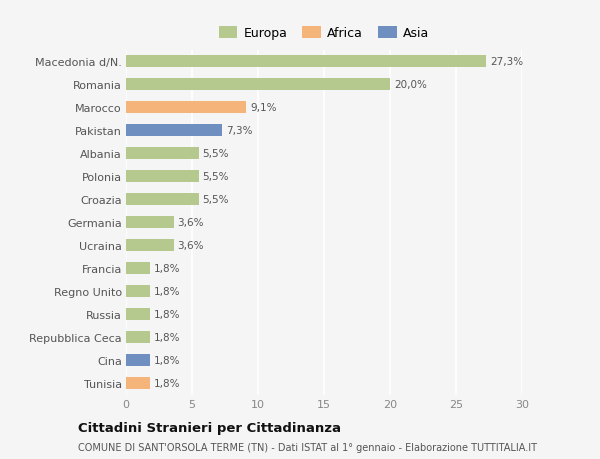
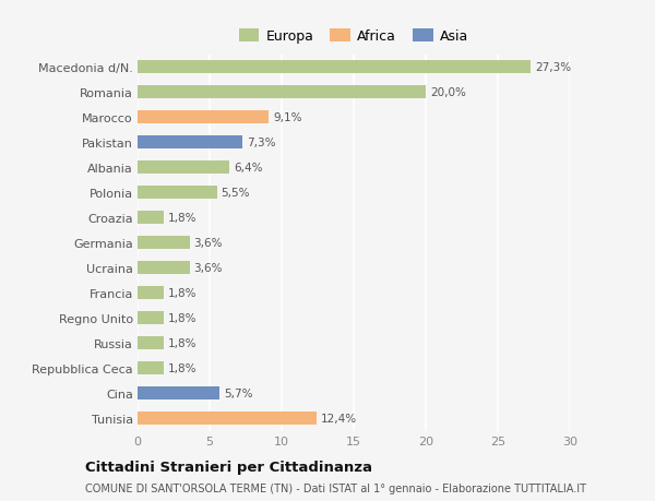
Albania: 5,5% -> 6,4%
Croazia: 5,5% -> 1,8%
Cina: 1,8% -> 5,7%
Tunisia: 1,8% -> 12,4%
